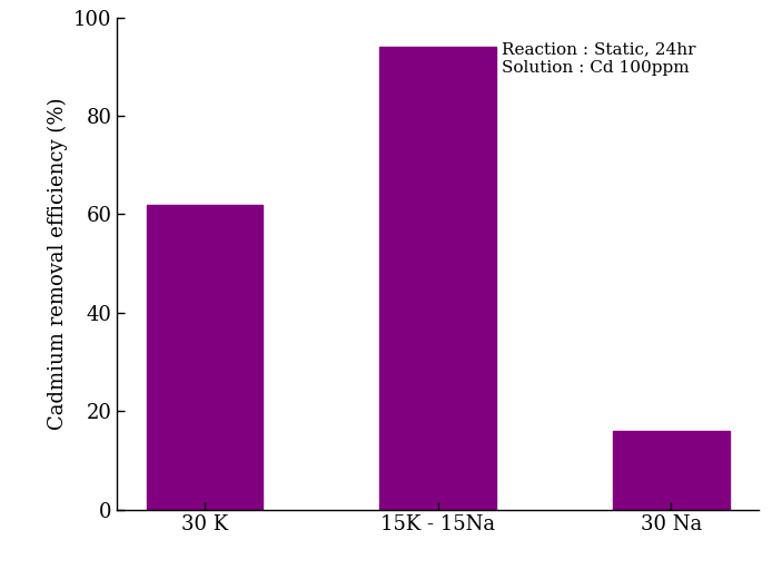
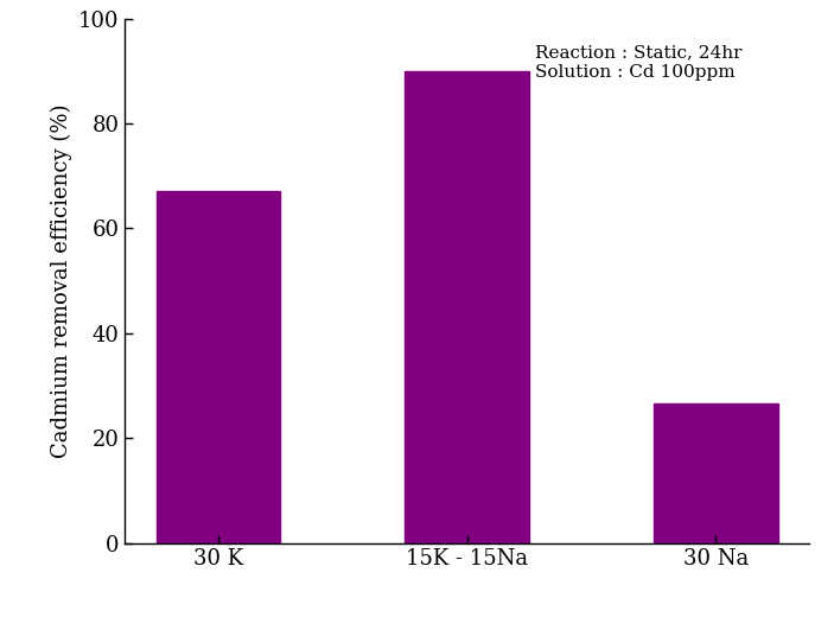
30 K: 62.0 -> 67.0
15K - 15Na: 94.0 -> 90.0
30 Na: 16.0 -> 26.5
